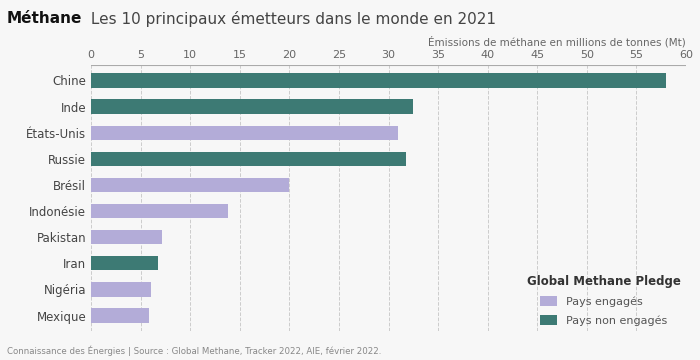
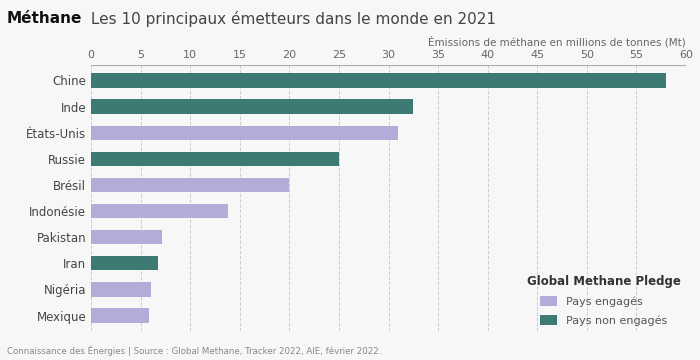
Russie: 31.8 -> 25.0
